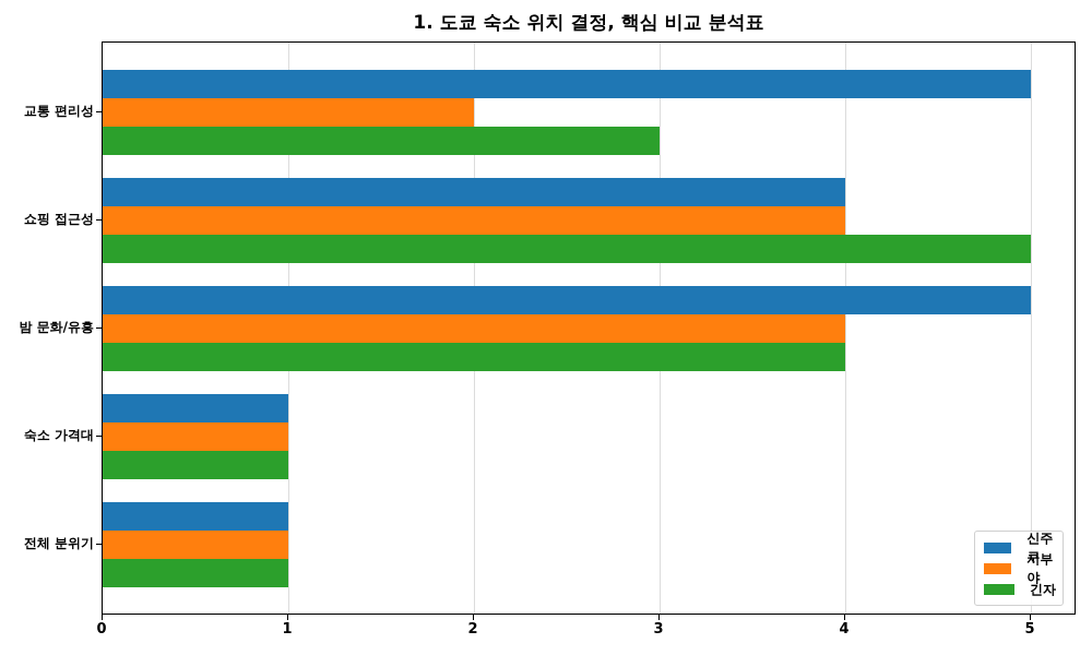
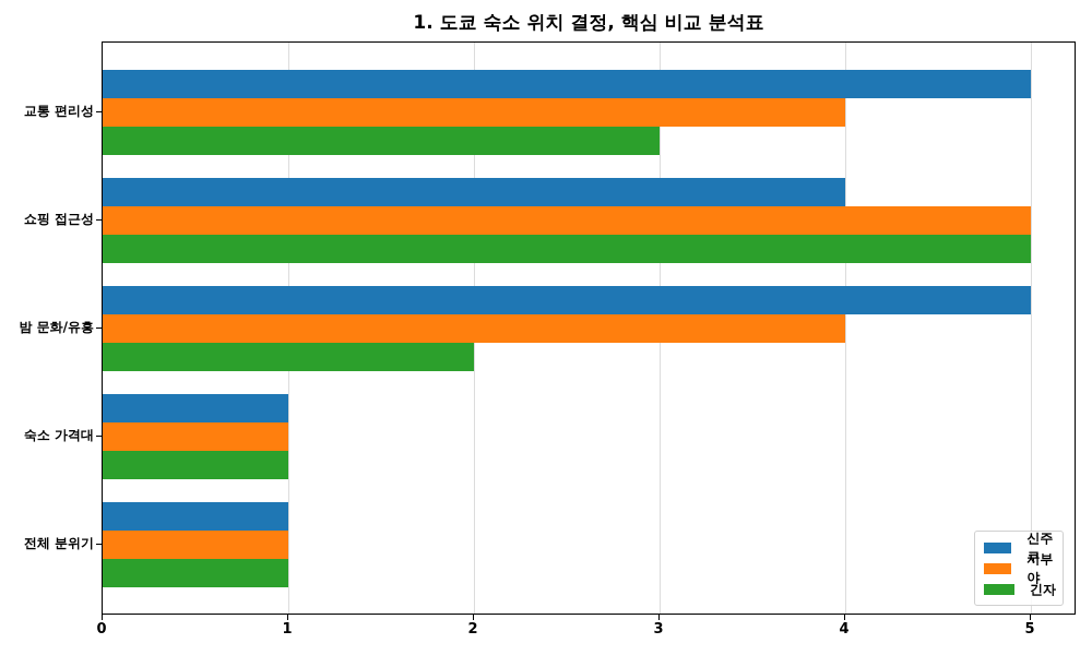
시부야/교통 편리성: 2 -> 4
시부야/쇼핑 접근성: 4 -> 5
긴자/밤 문화/유흥: 4 -> 2
